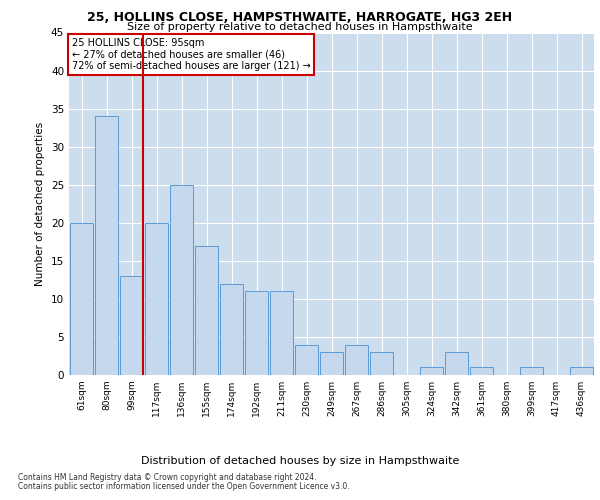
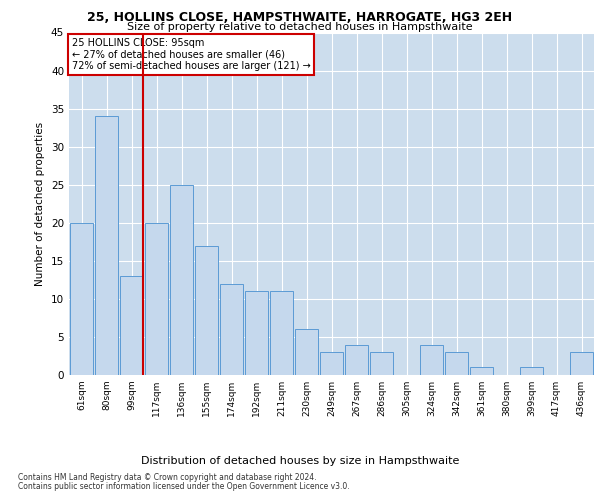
230sqm: 4 -> 6
324sqm: 1 -> 4
436sqm: 1 -> 3
